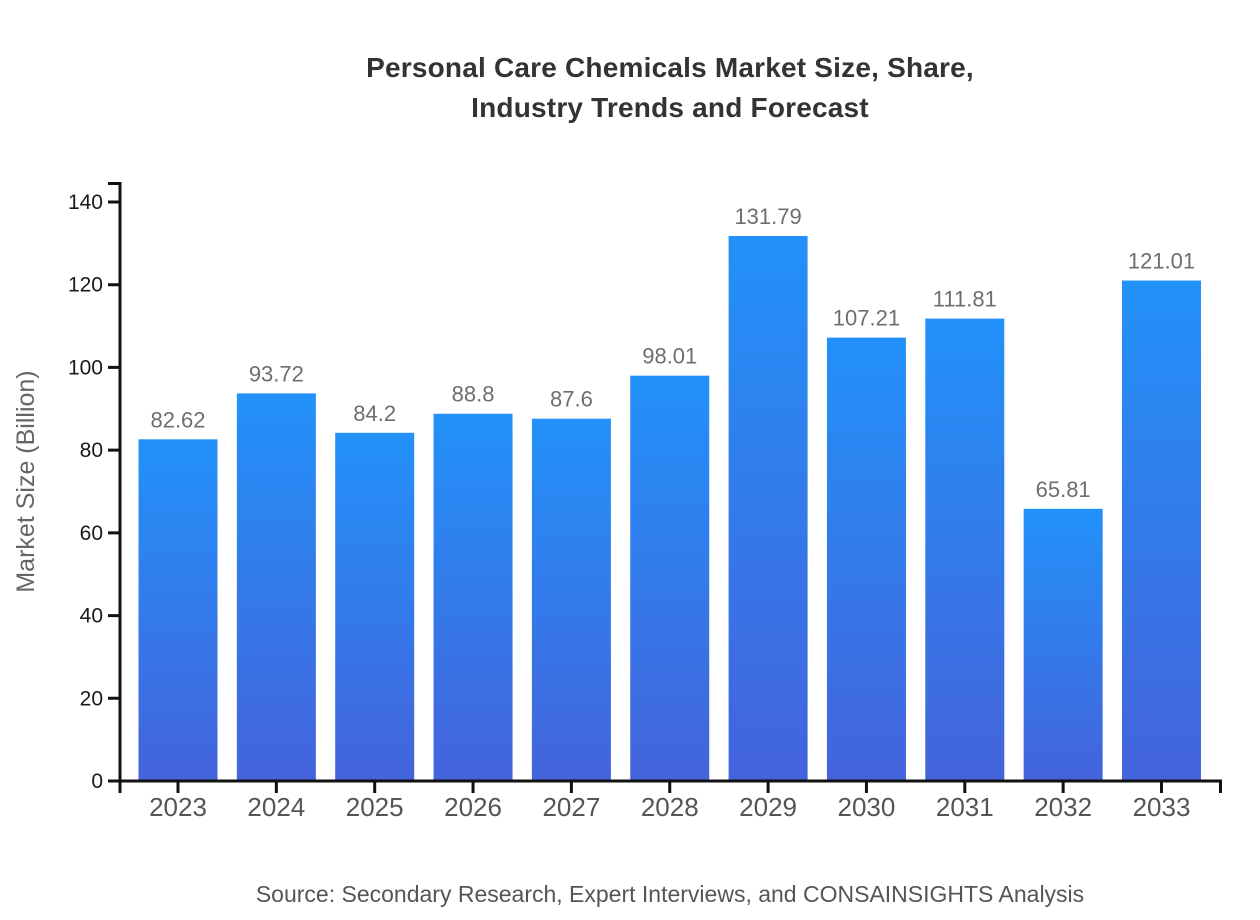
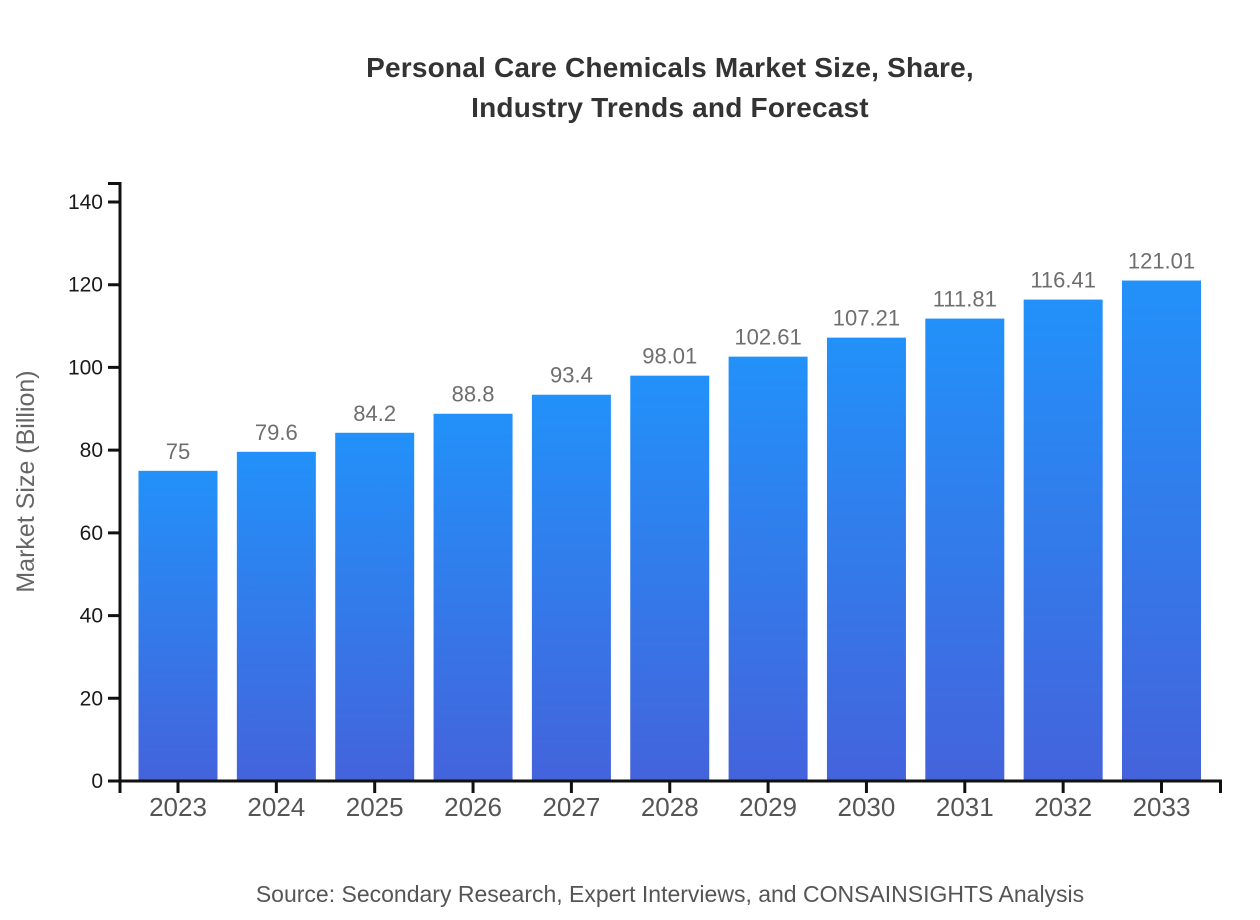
2023: 82.62 -> 75
2024: 93.72 -> 79.6
2027: 87.6 -> 93.4
2029: 131.79 -> 102.61
2032: 65.81 -> 116.41
